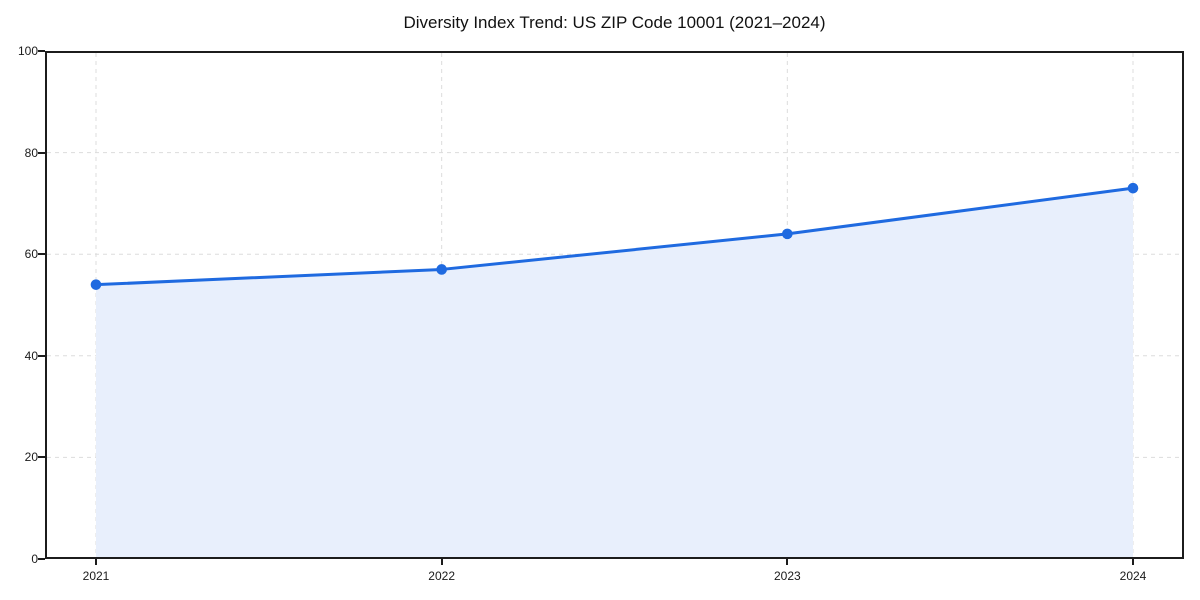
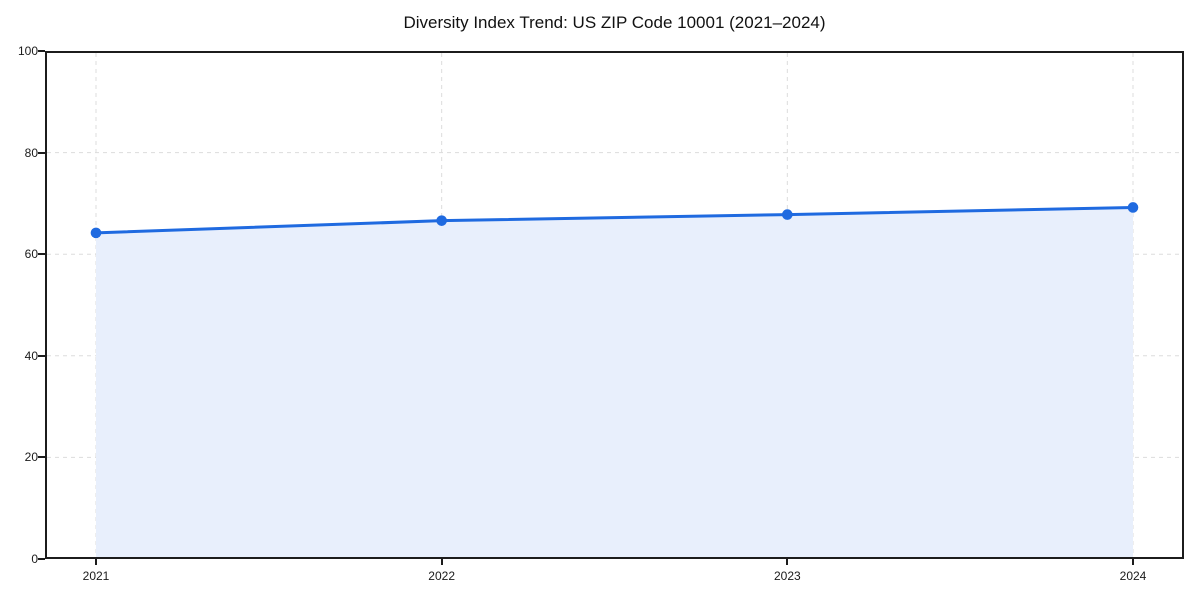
2021: 54 -> 64
2022: 57 -> 67
2023: 64 -> 68
2024: 73 -> 69
